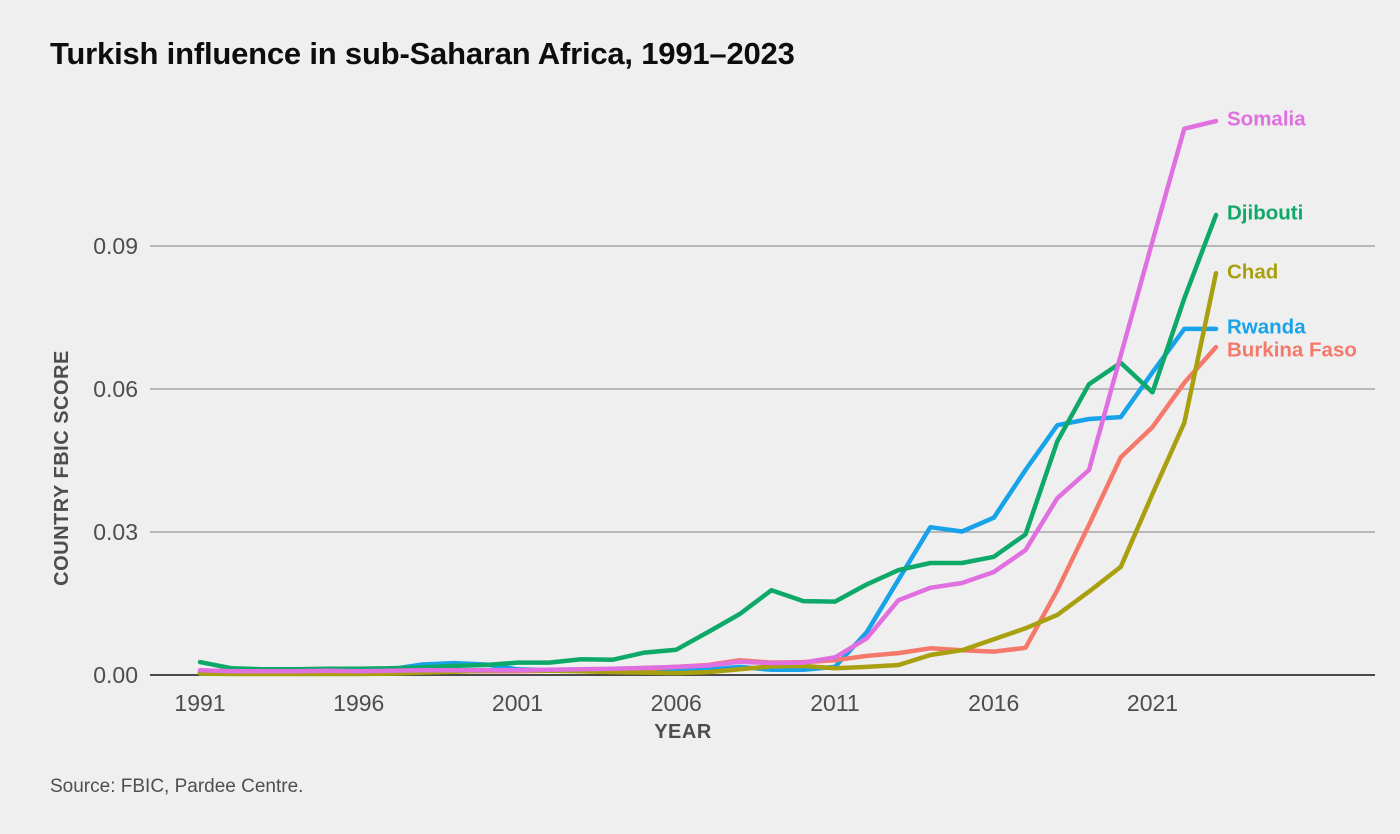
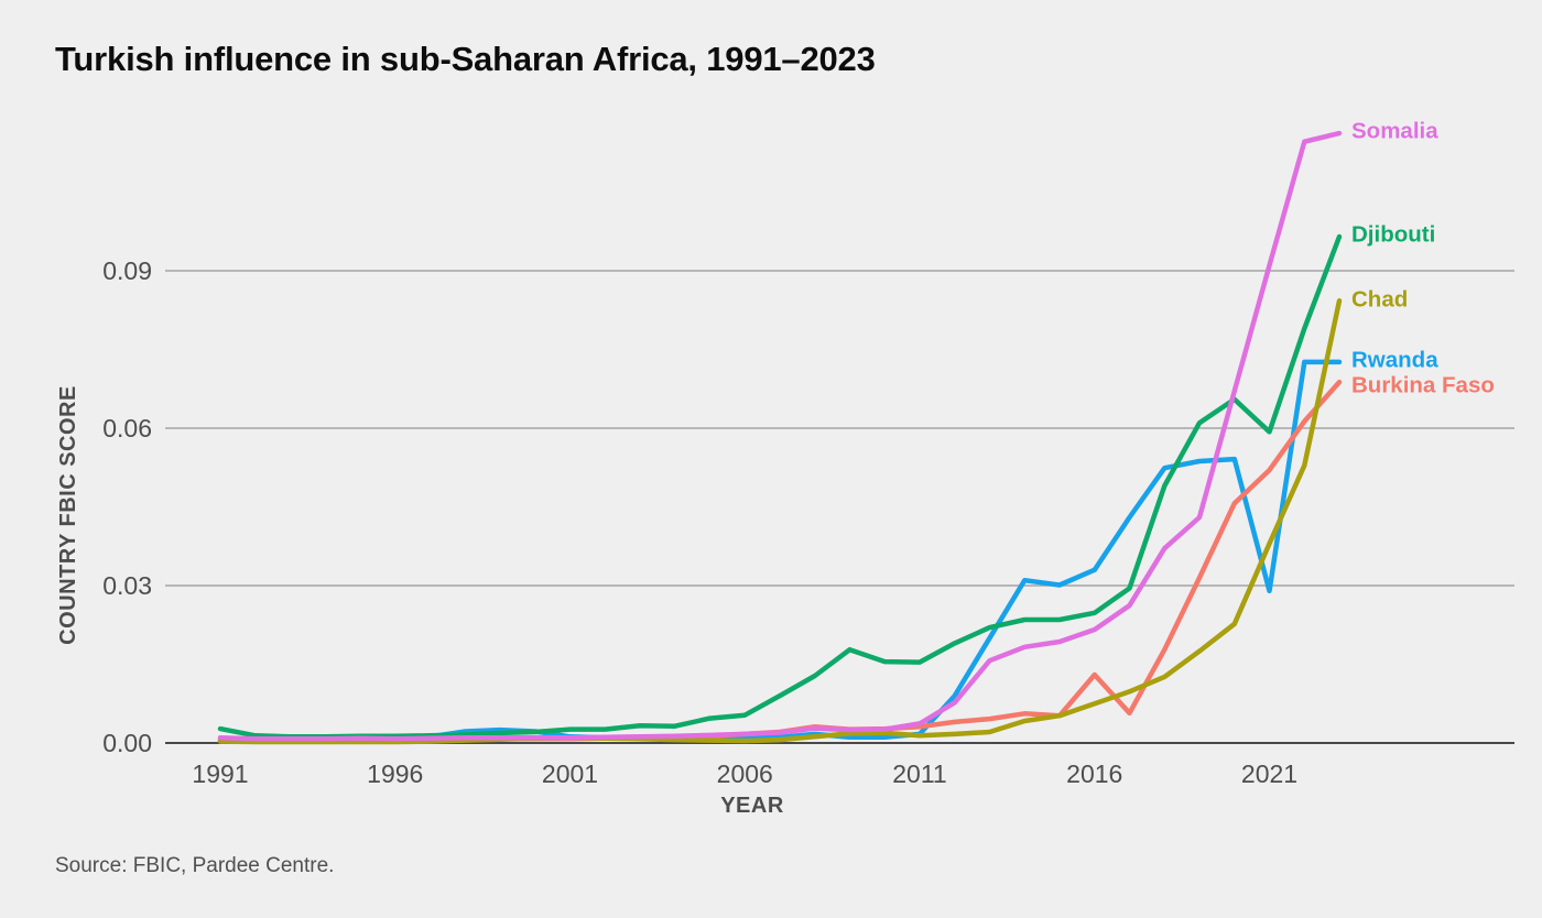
Burkina Faso/2016: 0.005 -> 0.013
Rwanda/2021: 0.064 -> 0.029
